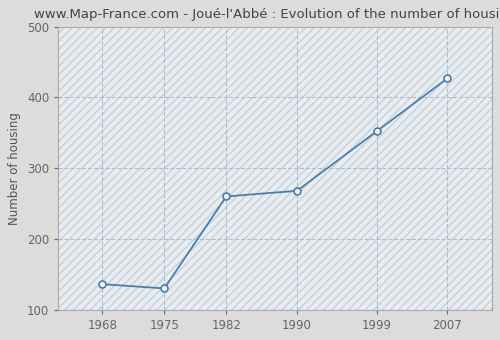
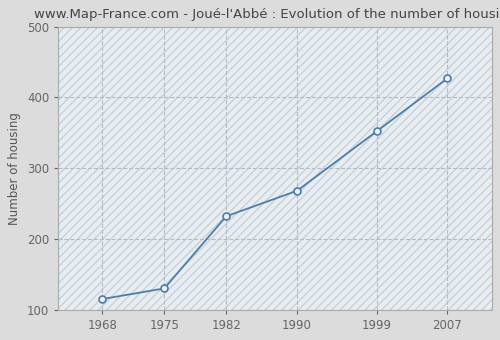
1968: 136 -> 115
1982: 260 -> 232
